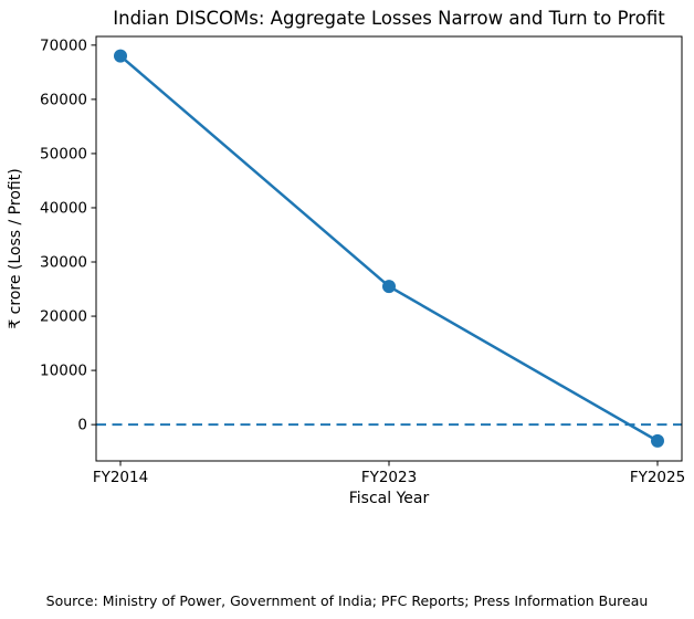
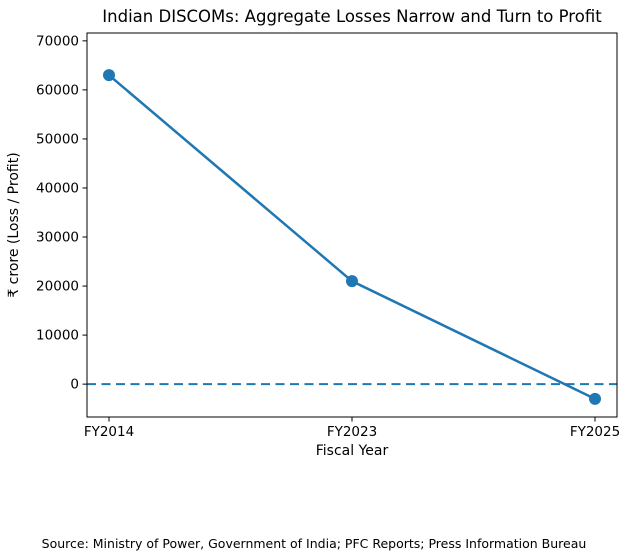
FY2014: 68000 -> 63000
FY2023: 26000 -> 21000
